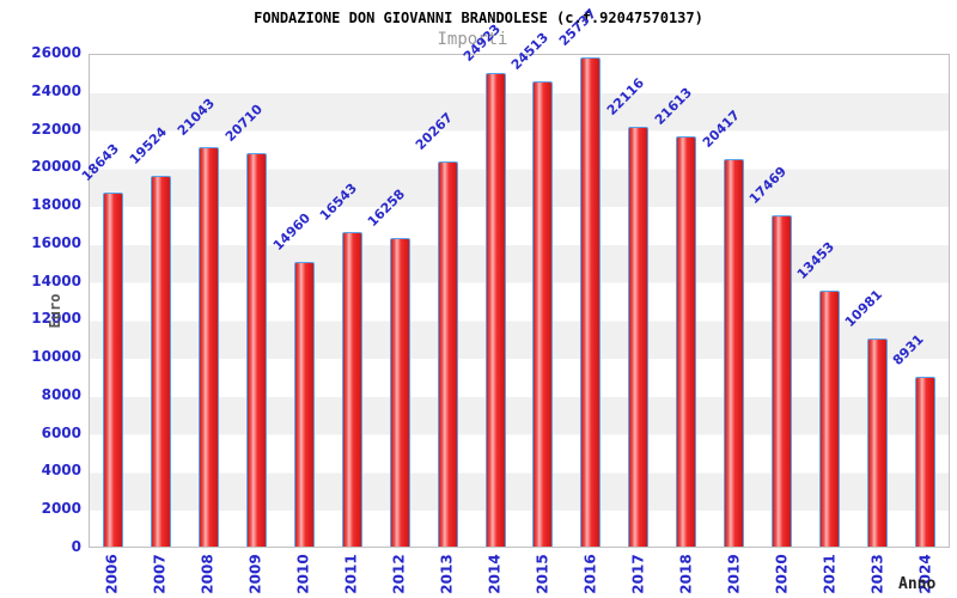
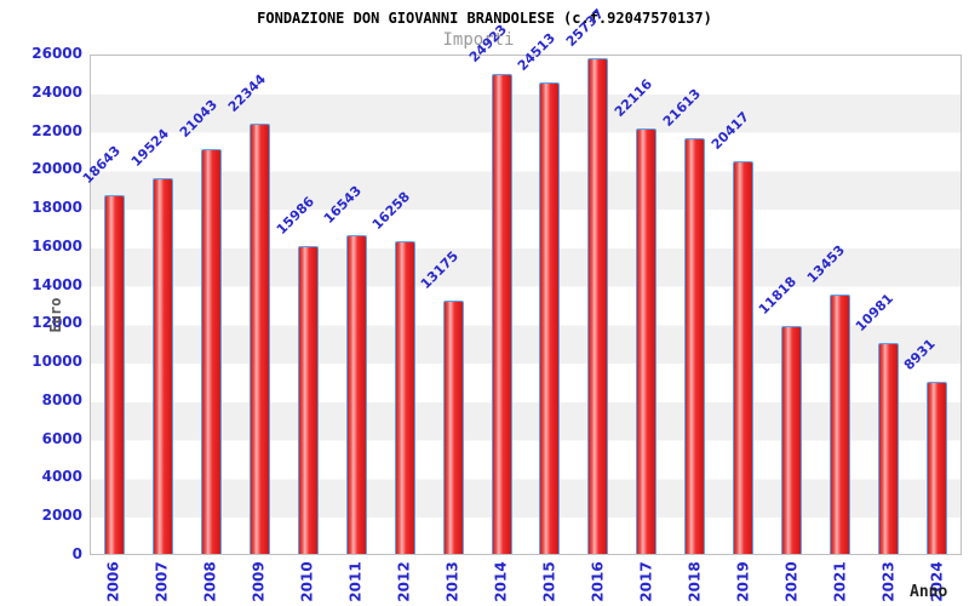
2009: 20710 -> 22344
2010: 14960 -> 15986
2013: 20267 -> 13175
2020: 17469 -> 11818
